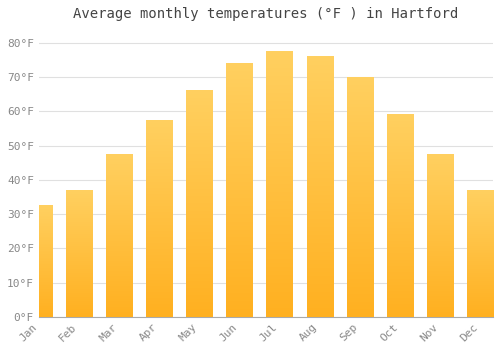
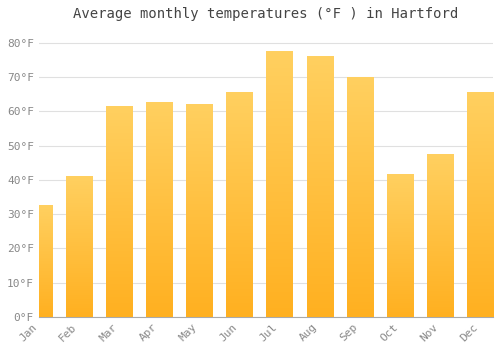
Feb: 37.0°F -> 41.0°F
Mar: 47.5°F -> 61.5°F
Apr: 57.5°F -> 62.5°F
May: 66.0°F -> 62.0°F
Jun: 74.0°F -> 65.5°F
Oct: 59.0°F -> 41.5°F
Dec: 37.0°F -> 65.5°F
